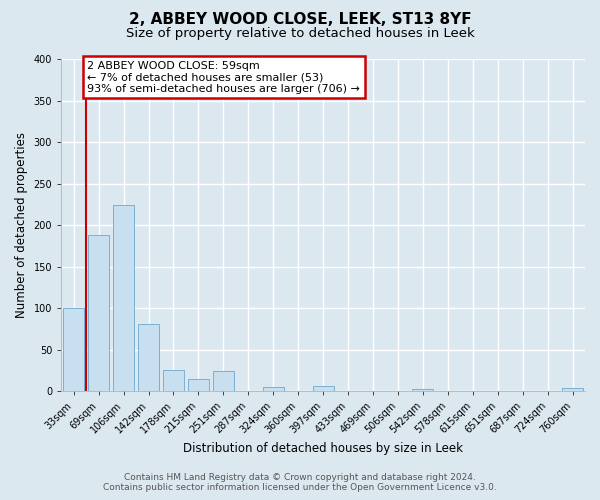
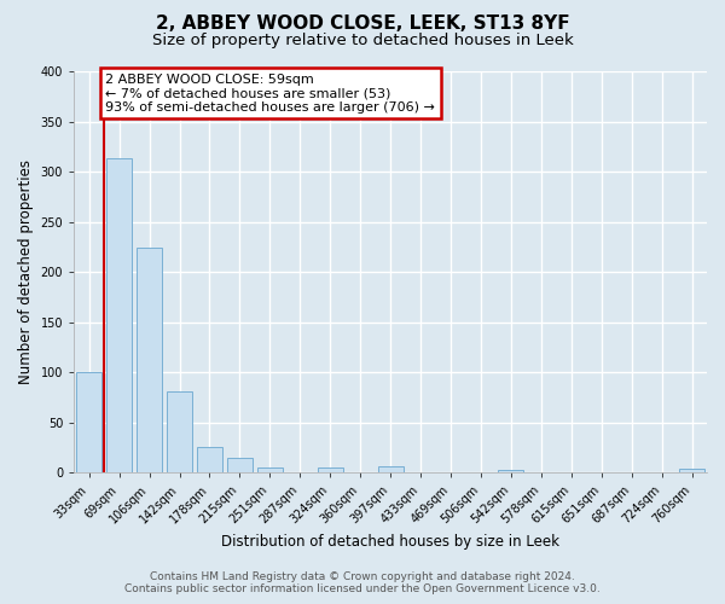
69sqm: 188 -> 313
251sqm: 24 -> 5
